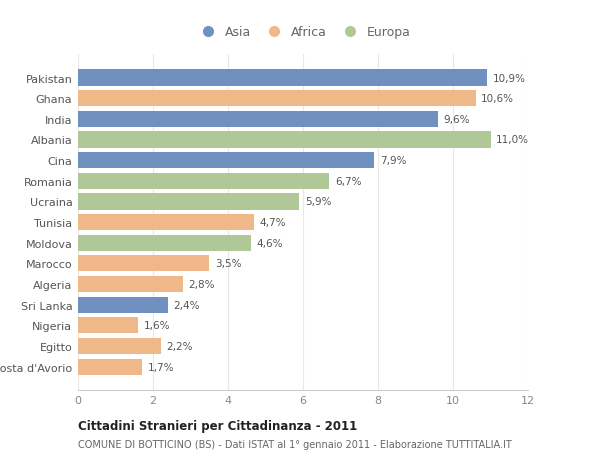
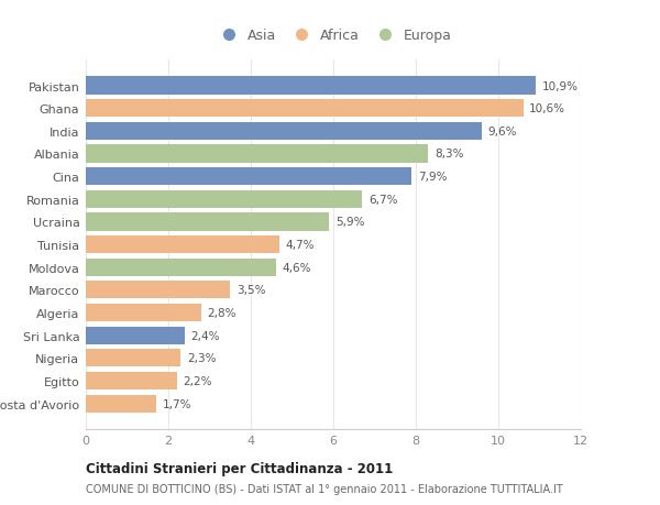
Albania: 11,0% -> 8,3%
Nigeria: 1,6% -> 2,3%
